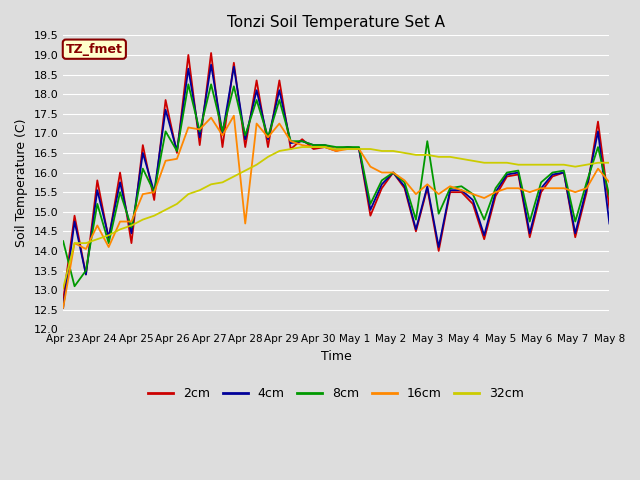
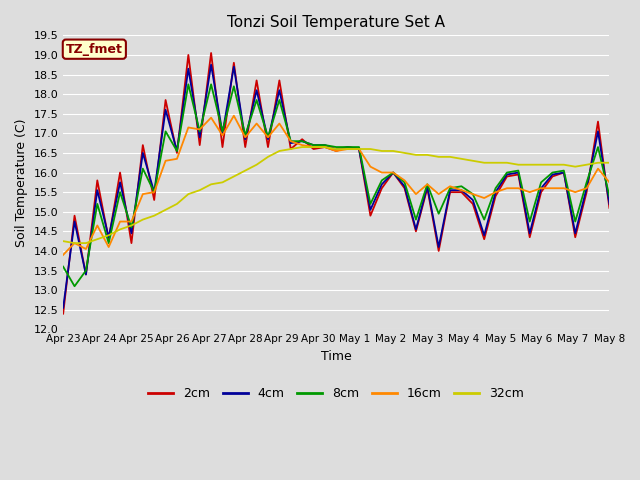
2cm/Apr 23: 12.75 -> 12.40
8cm/Apr 23: 14.25 -> 13.60
16cm/Apr 23: 12.55 -> 13.90
32cm/Apr 23: 13.05 -> 14.25
16cm/Apr 28: 14.70 -> 16.90
8cm/May 3: 16.80 -> 15.70
4cm/May 8: 14.70 -> 15.20
